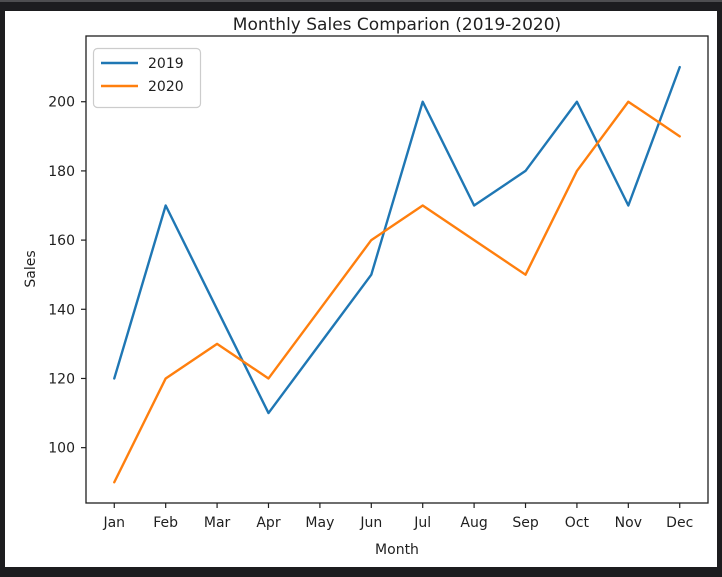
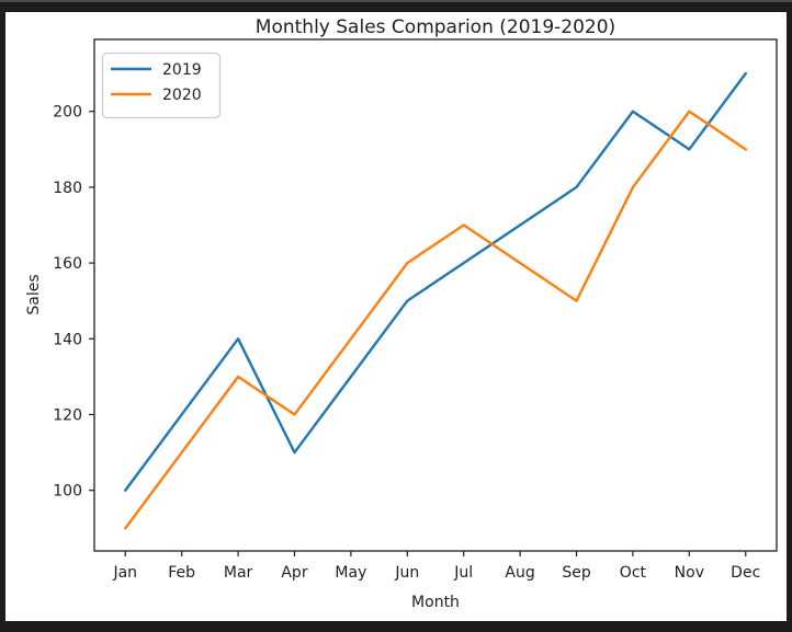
2019/Jan: 120 -> 100
2019/Feb: 170 -> 120
2020/Feb: 120 -> 110
2019/Jul: 200 -> 160
2019/Nov: 170 -> 190
